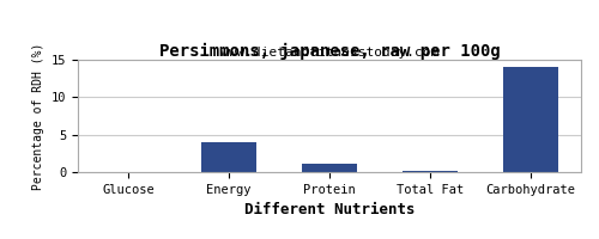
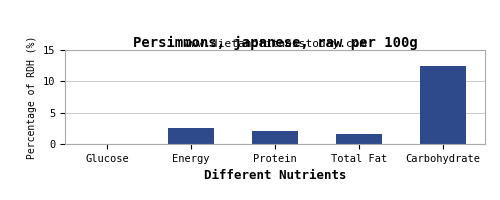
Energy: 4.0 -> 2.6
Protein: 1.1 -> 2.0
Total Fat: 0.1 -> 1.6
Carbohydrate: 14.0 -> 12.4
